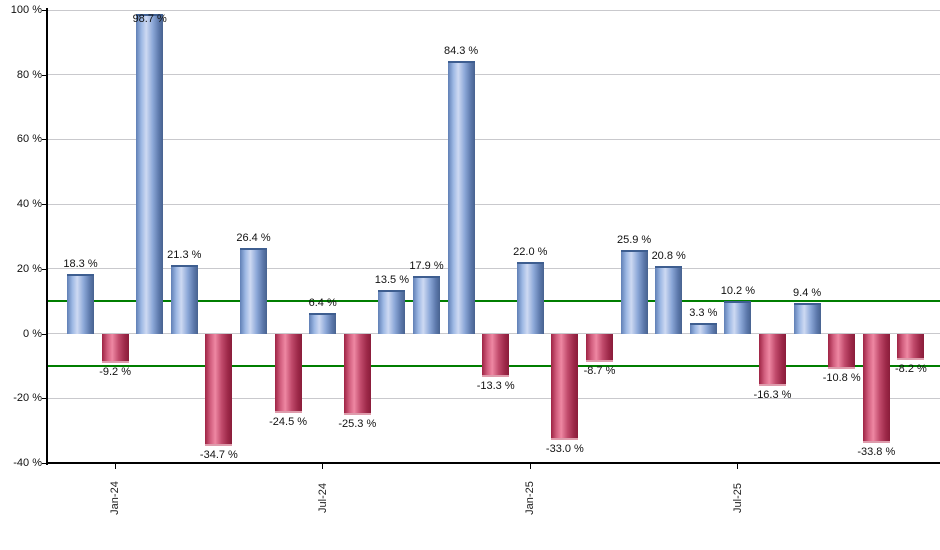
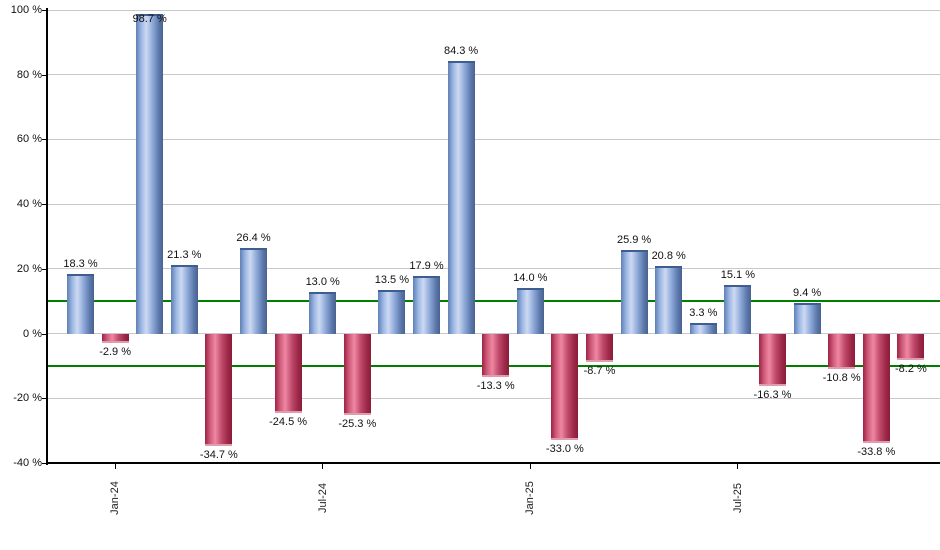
Jan-24: -9.2 -> -2.9
Jul-24: 6.4 -> 13.0
Jan-25: 22.0 -> 14.0
Jul-25: 10.2 -> 15.1
